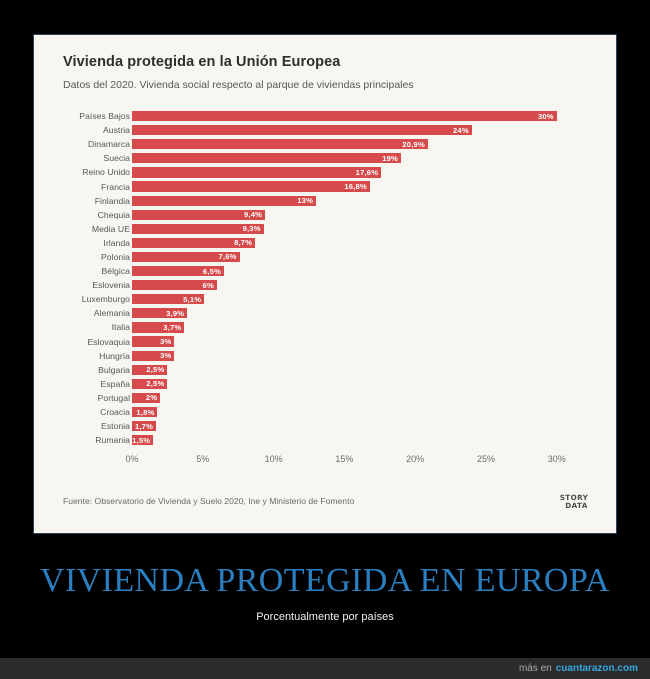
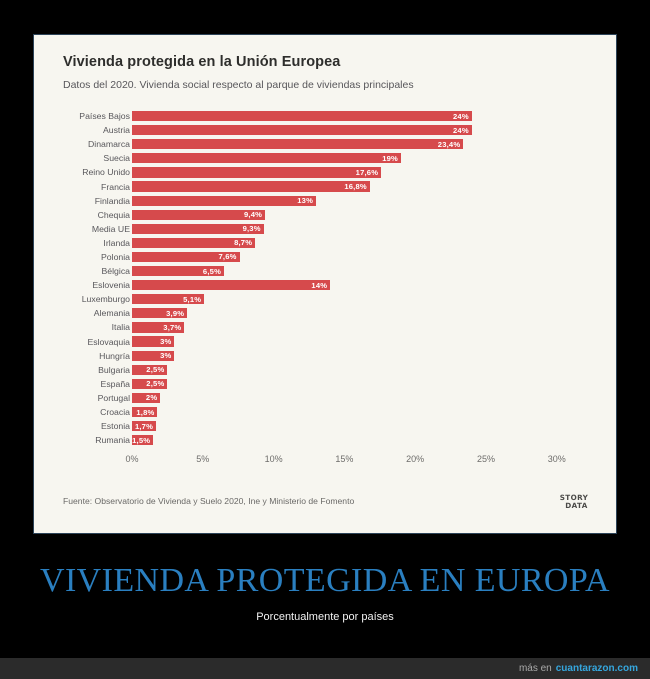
Países Bajos: 30% -> 24%
Dinamarca: 20,9% -> 23,4%
Eslovenia: 6% -> 14%
